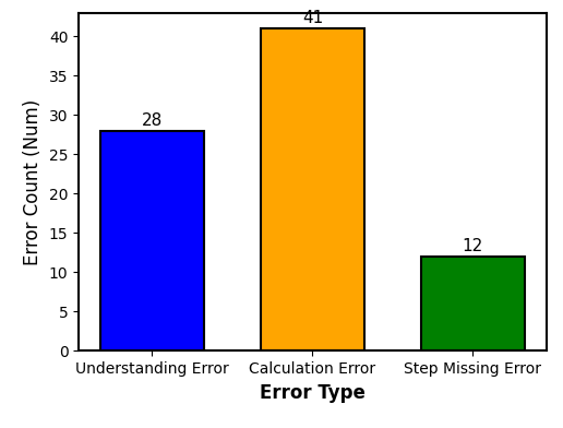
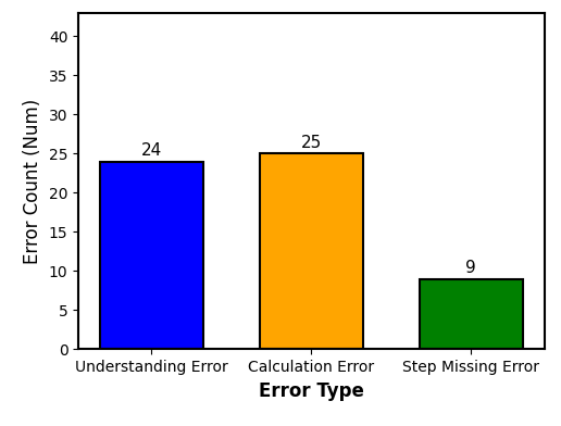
Understanding Error: 28 -> 24
Calculation Error: 41 -> 25
Step Missing Error: 12 -> 9
